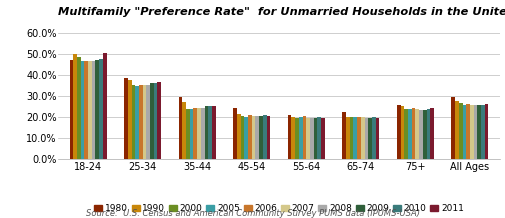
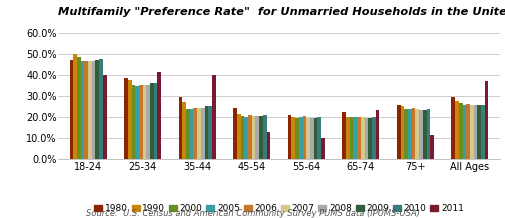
2011/18-24: 50.5% -> 40.0%
2011/25-34: 36.5% -> 41.5%
2011/35-44: 25.0% -> 40.0%
2011/45-54: 20.5% -> 13.0%
2011/55-64: 19.5% -> 10.0%
2011/65-74: 19.5% -> 23.5%
2011/75+: 24.5% -> 11.5%
2011/All Ages: 26.0% -> 37.0%
